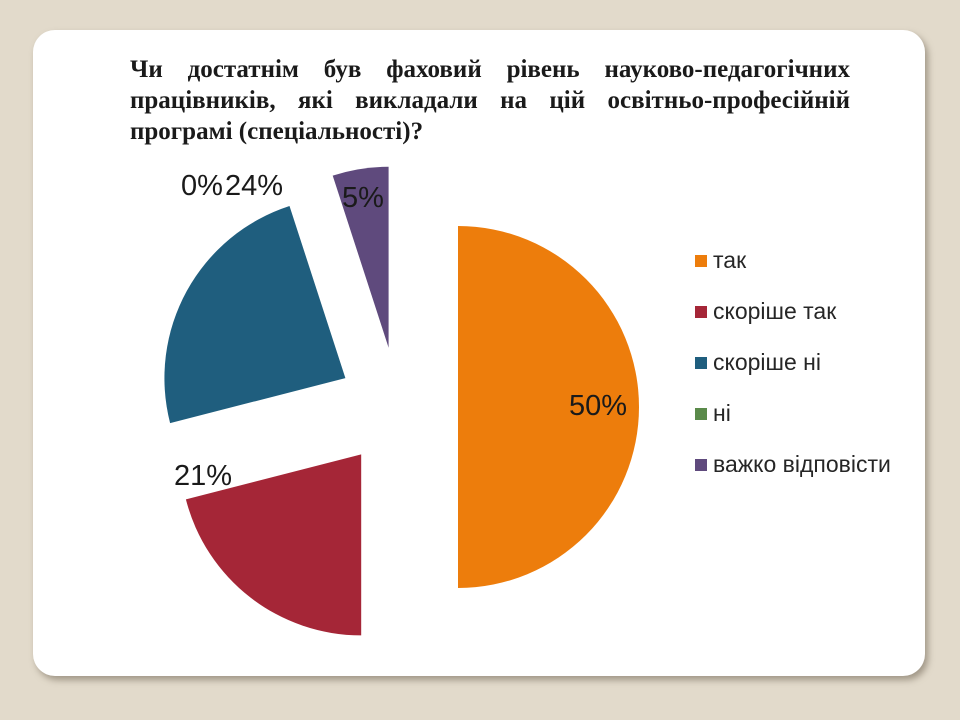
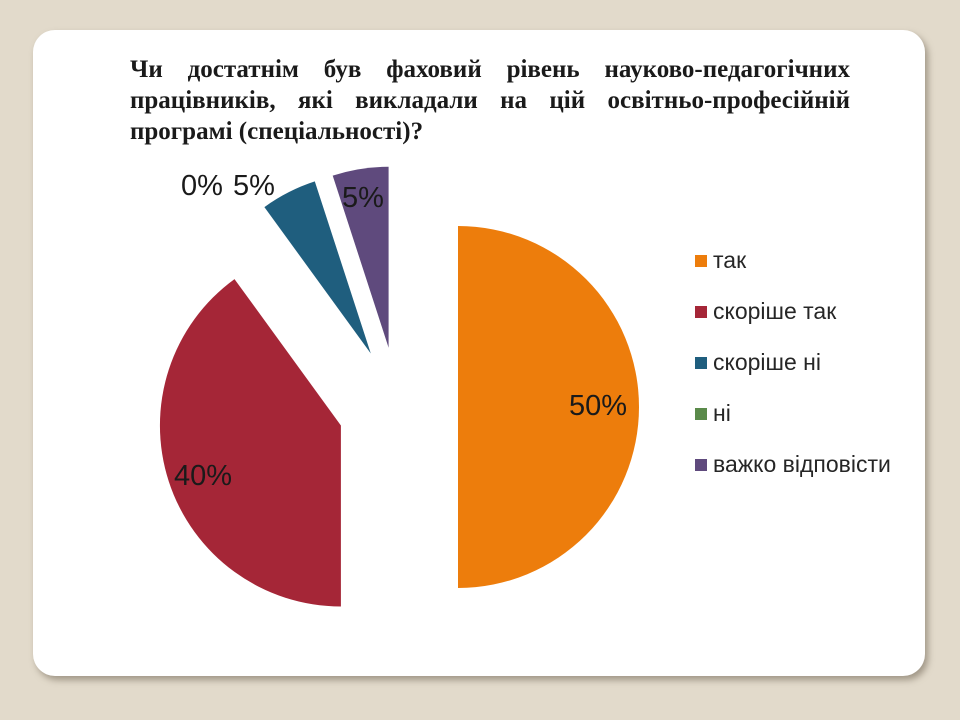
скоріше так: 21% -> 40%
скоріше ні: 24% -> 5%
